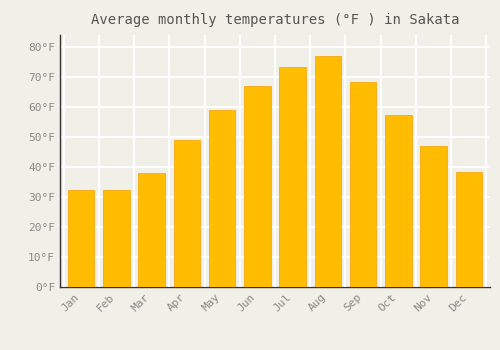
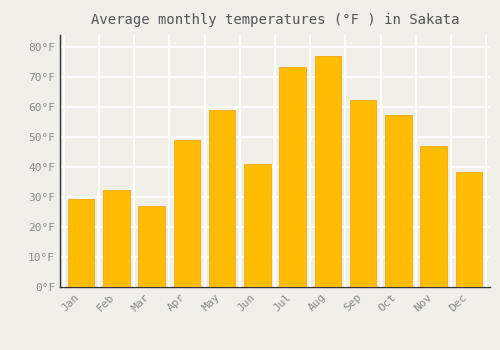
Jan: 32.5°F -> 29.5°F
Mar: 38.0°F -> 27.0°F
Jun: 67.0°F -> 41.0°F
Sep: 68.5°F -> 62.5°F
